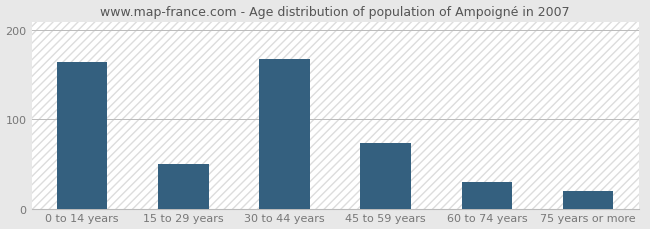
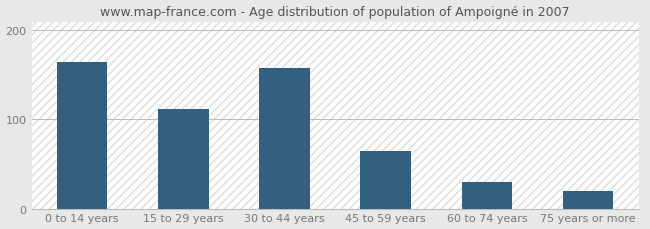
15 to 29 years: 50 -> 112
30 to 44 years: 168 -> 158
45 to 59 years: 74 -> 65
